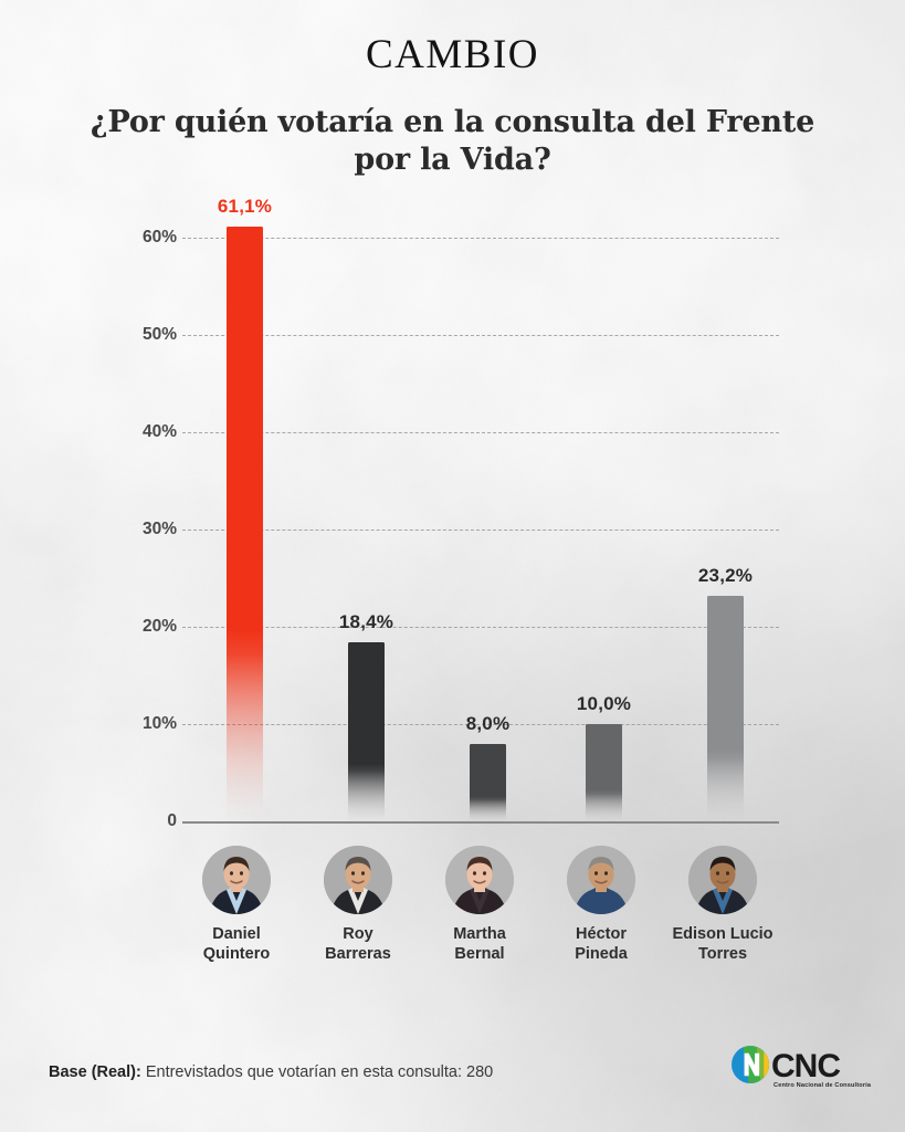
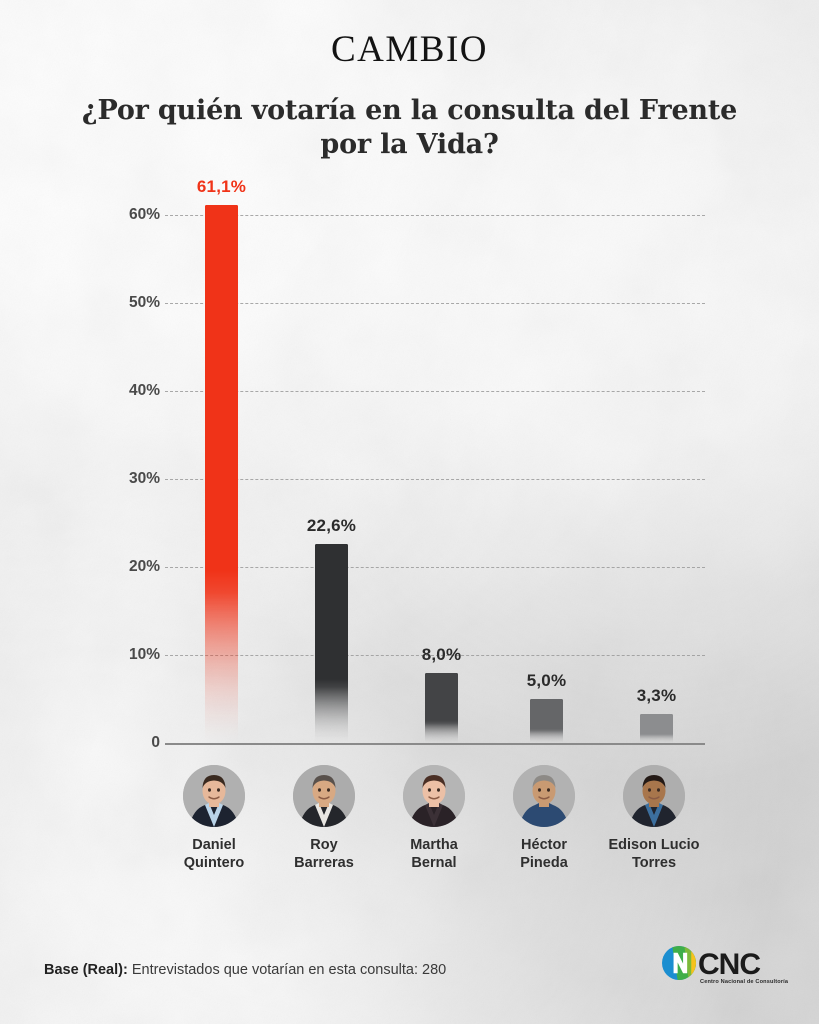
Roy Barreras: 18,4% -> 22,6%
Héctor Pineda: 10,0% -> 5,0%
Edison Lucio Torres: 23,2% -> 3,3%
